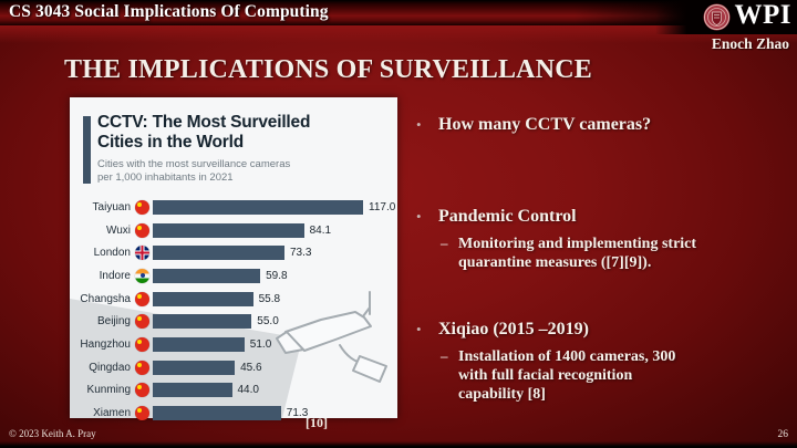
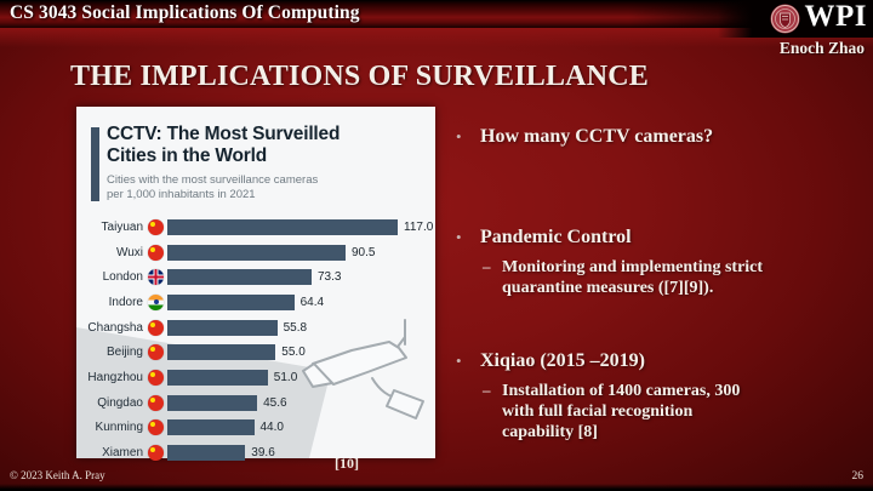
Wuxi: 84.1 -> 90.5
Indore: 59.8 -> 64.4
Xiamen: 71.3 -> 39.6
